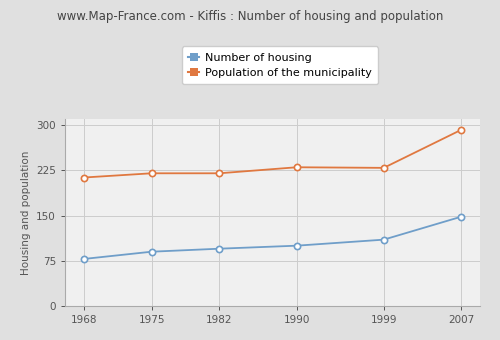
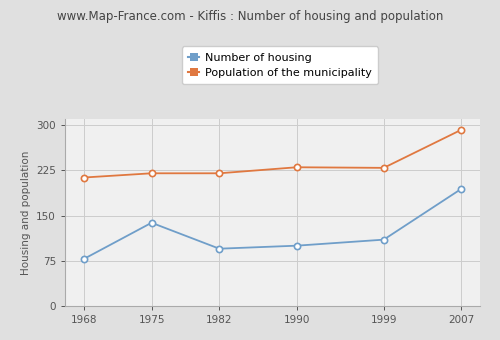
Number of housing/1975: 90 -> 138
Number of housing/2007: 148 -> 194
